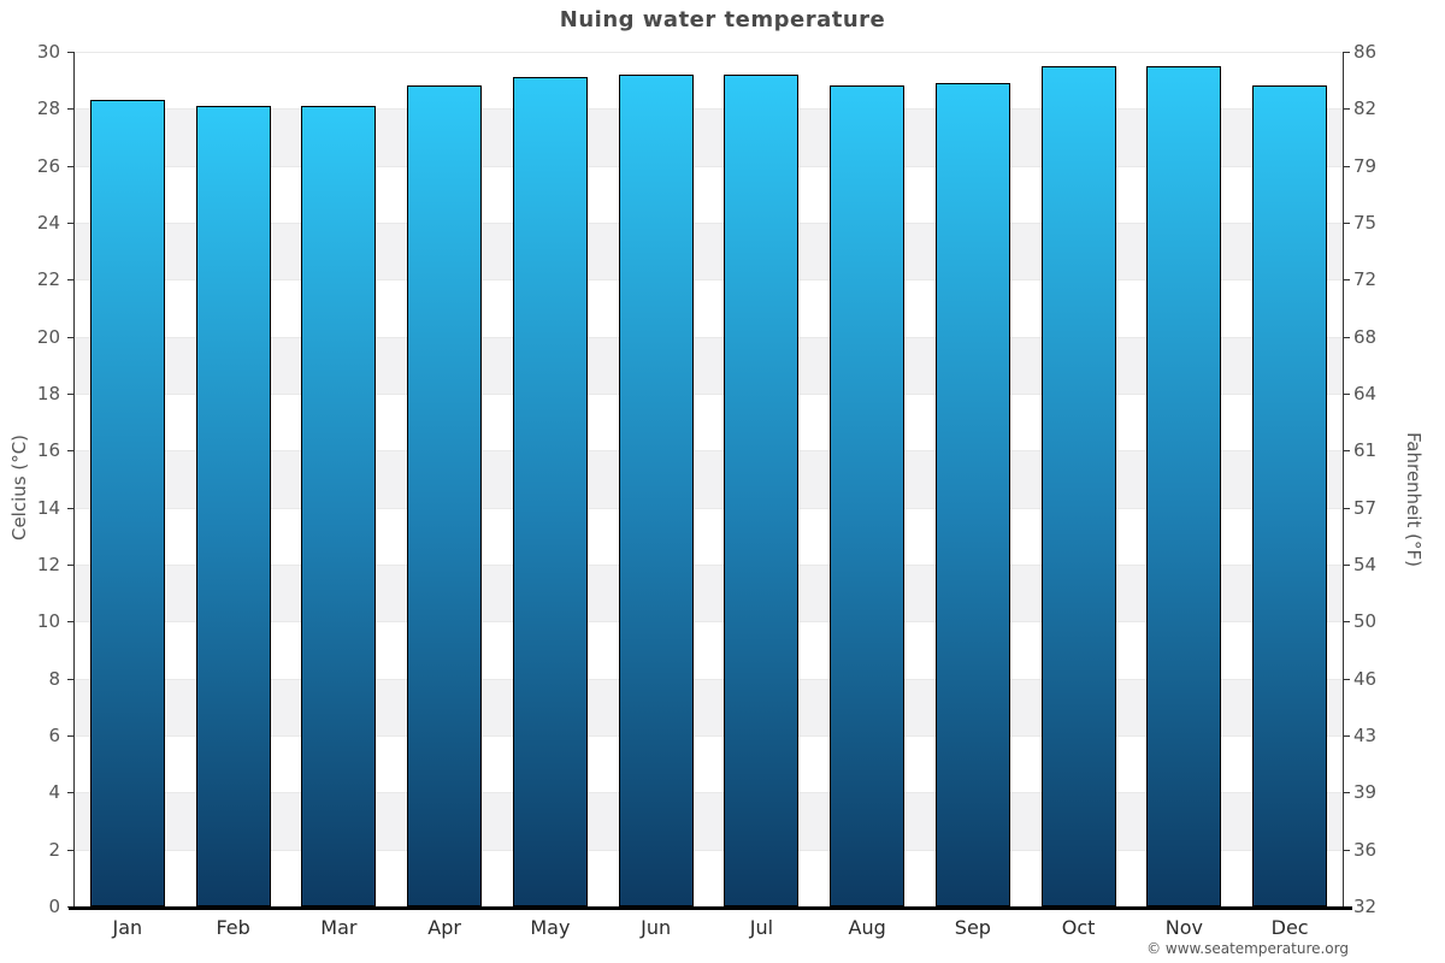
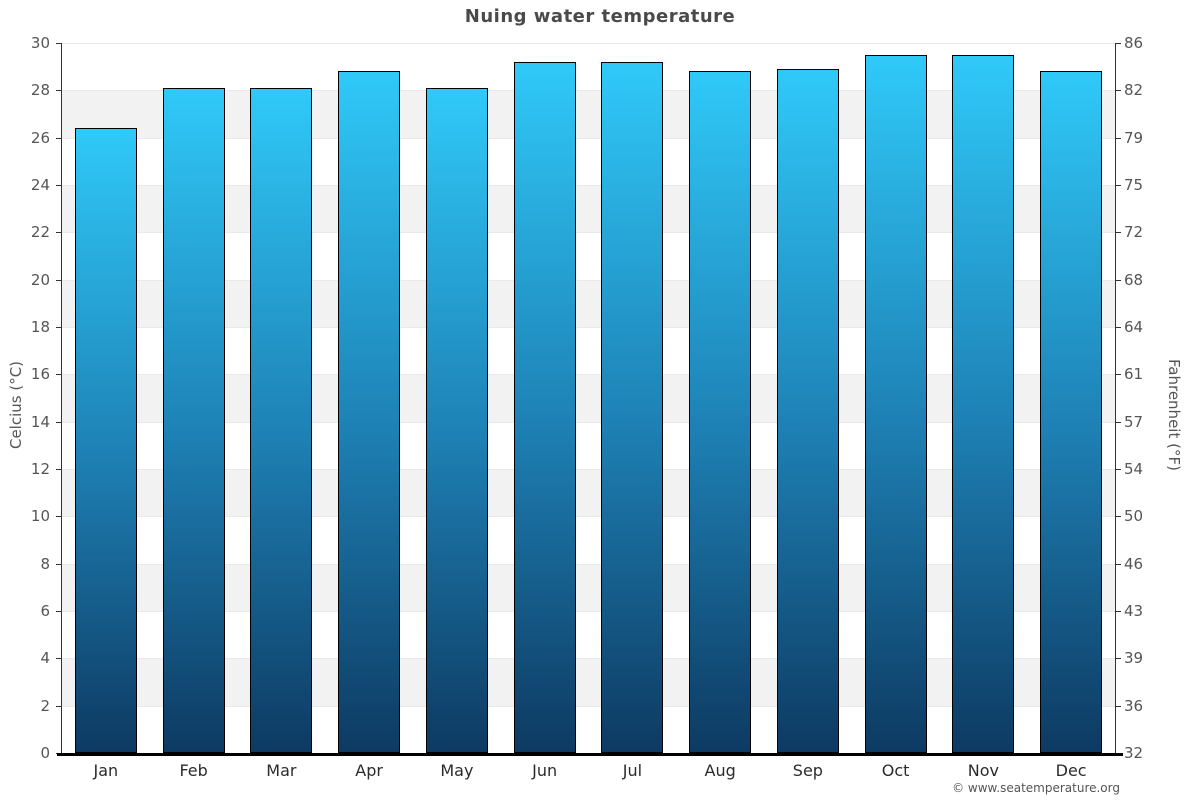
Jan: 28.3 -> 26.4
May: 29.1 -> 28.1
